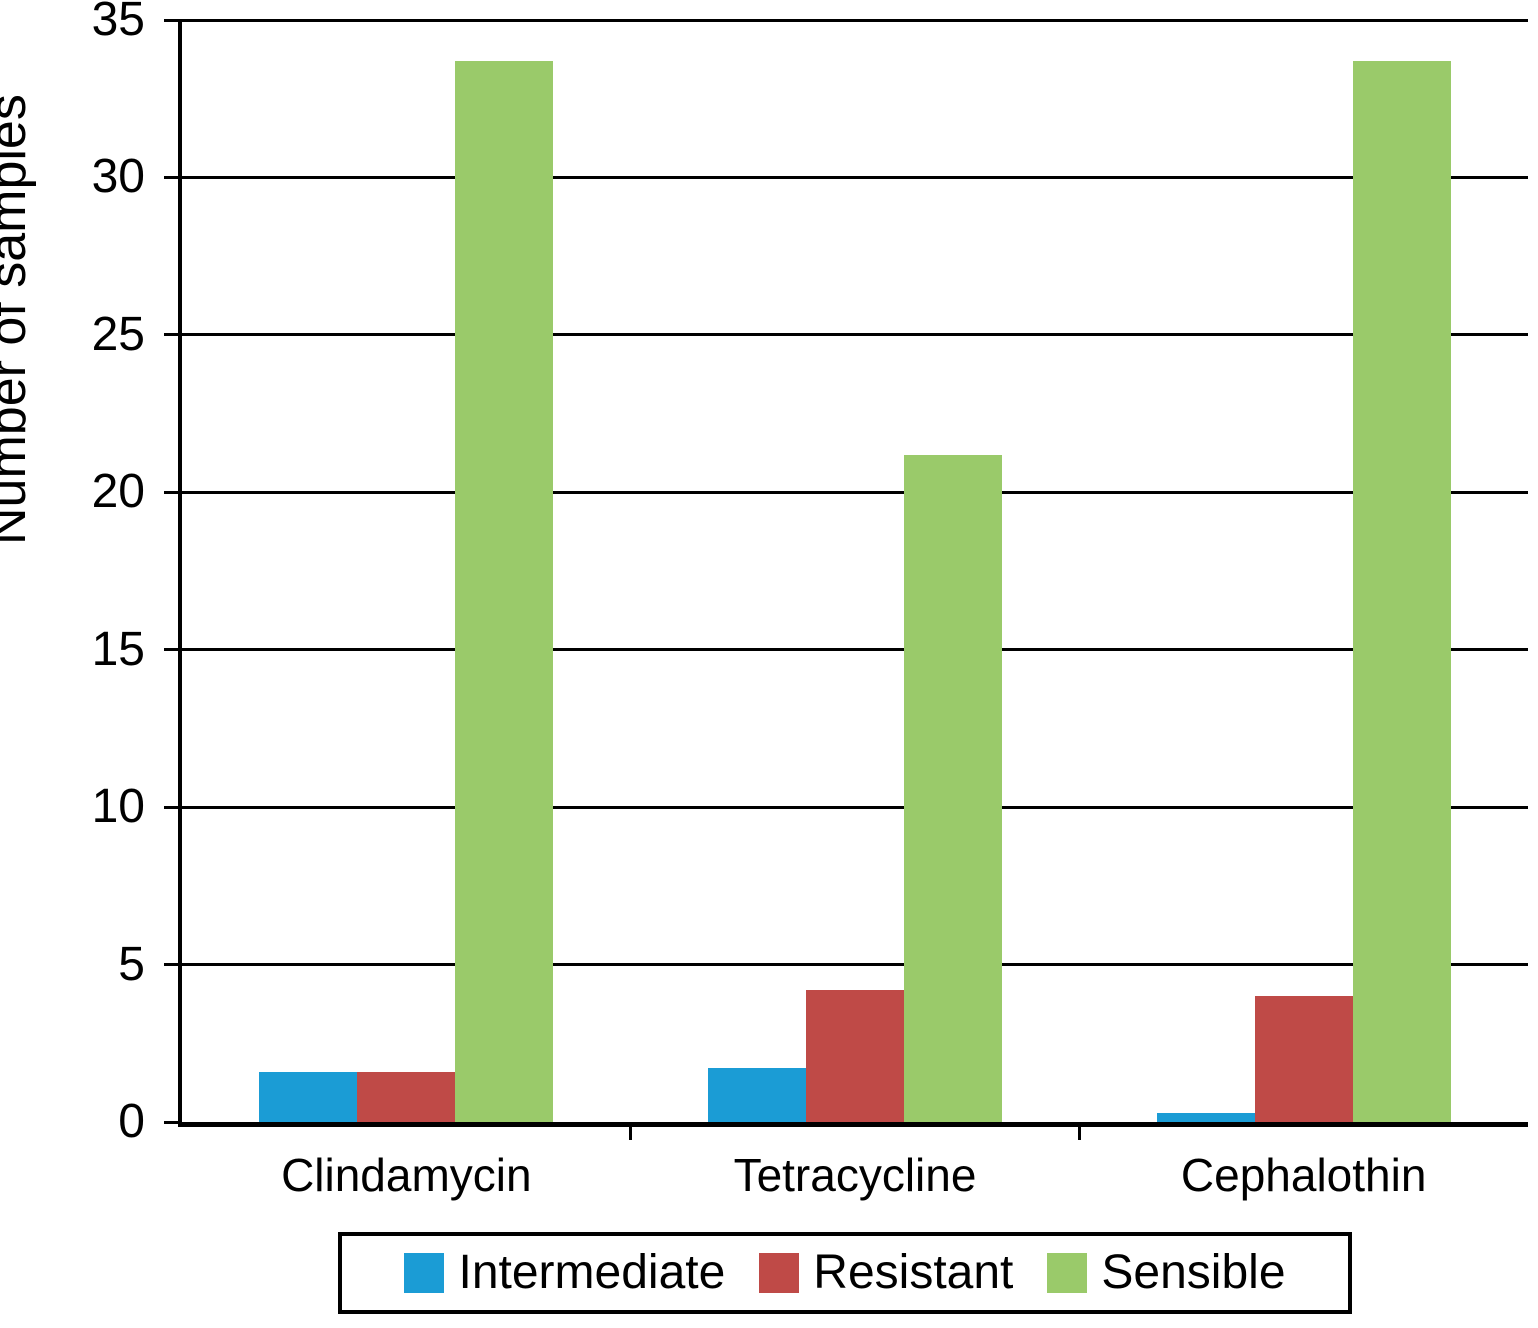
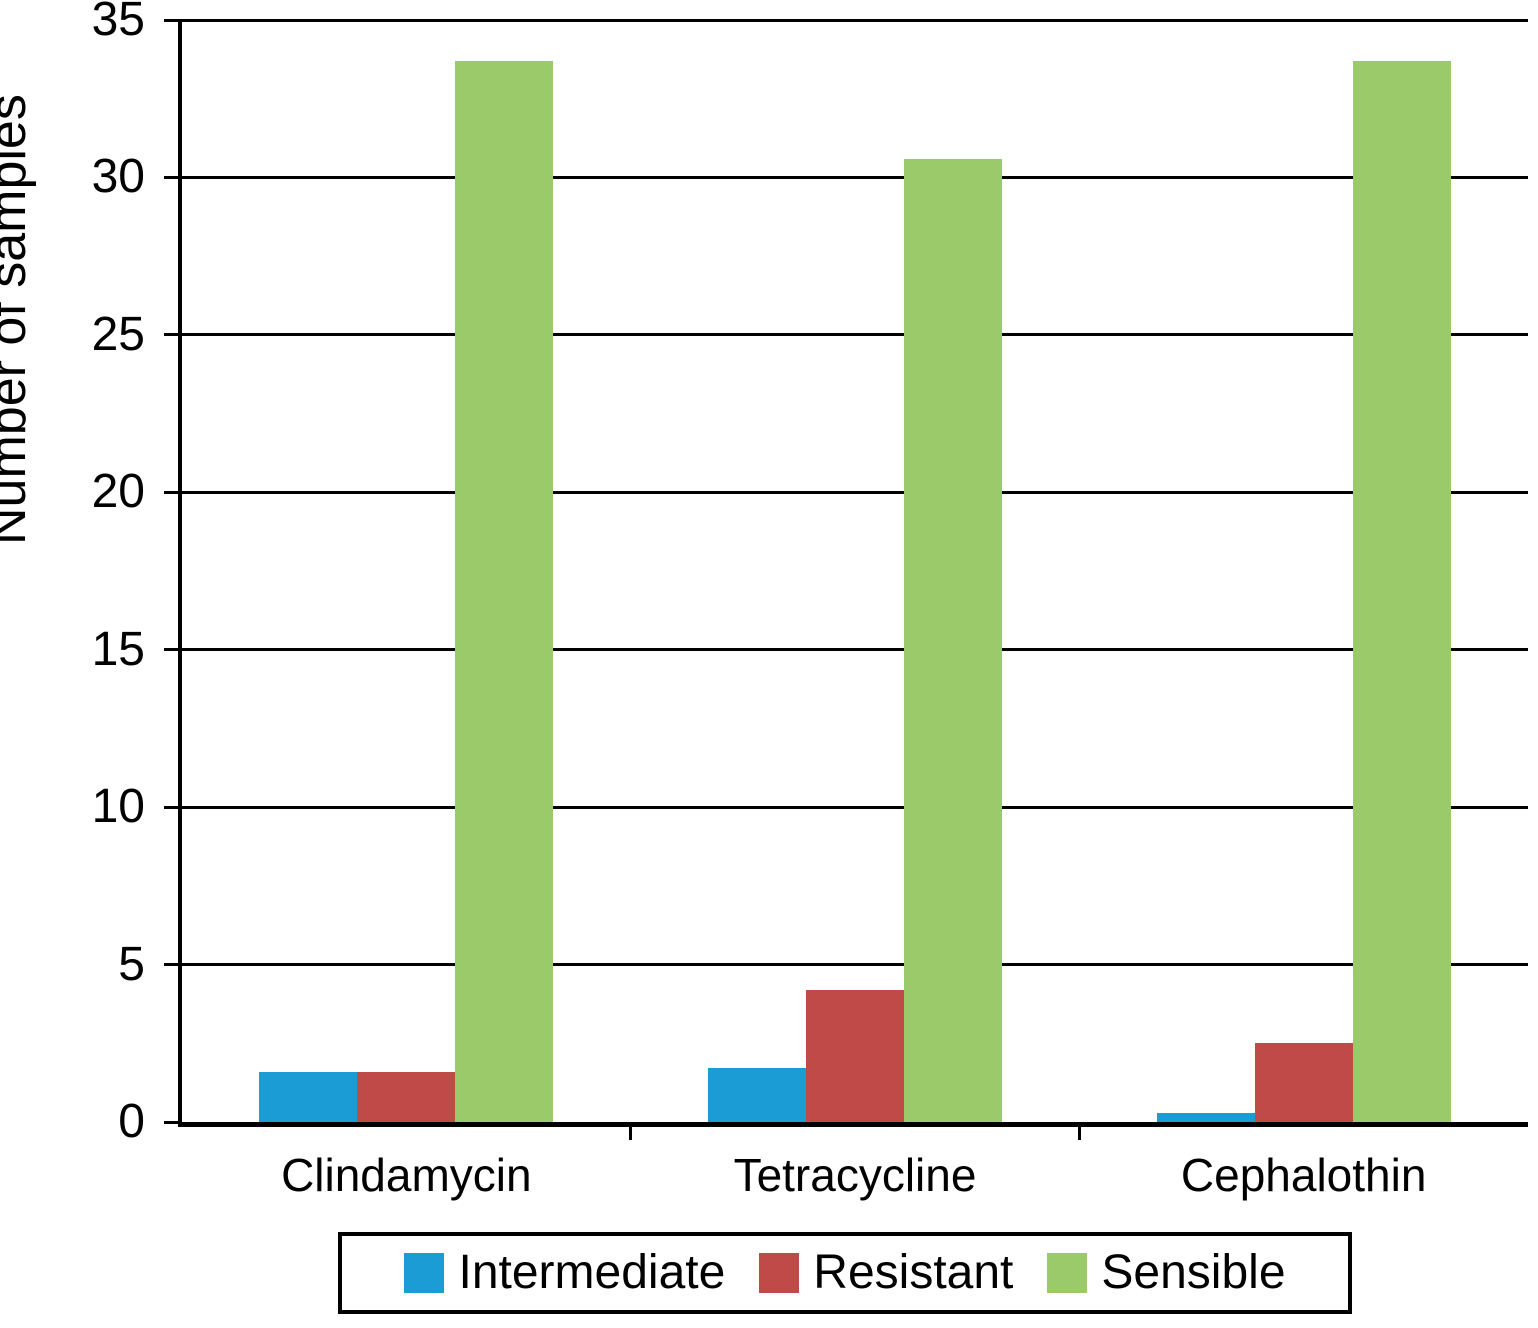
Sensible/Tetracycline: 21.2 -> 30.6
Resistant/Cephalothin: 4.0 -> 2.5
